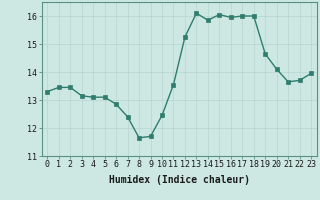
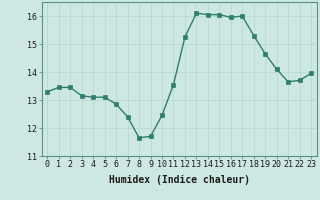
14: 15.85 -> 16.05
18: 16.00 -> 15.30
